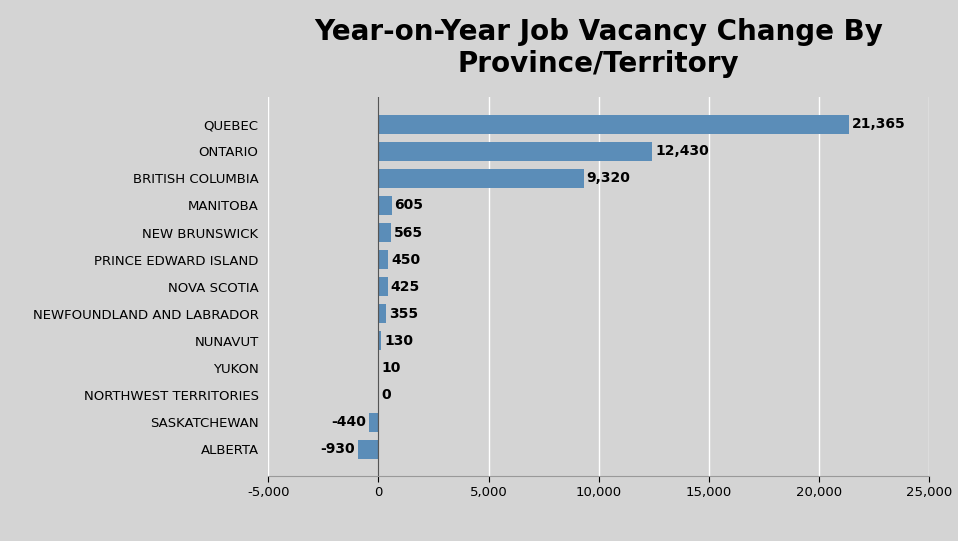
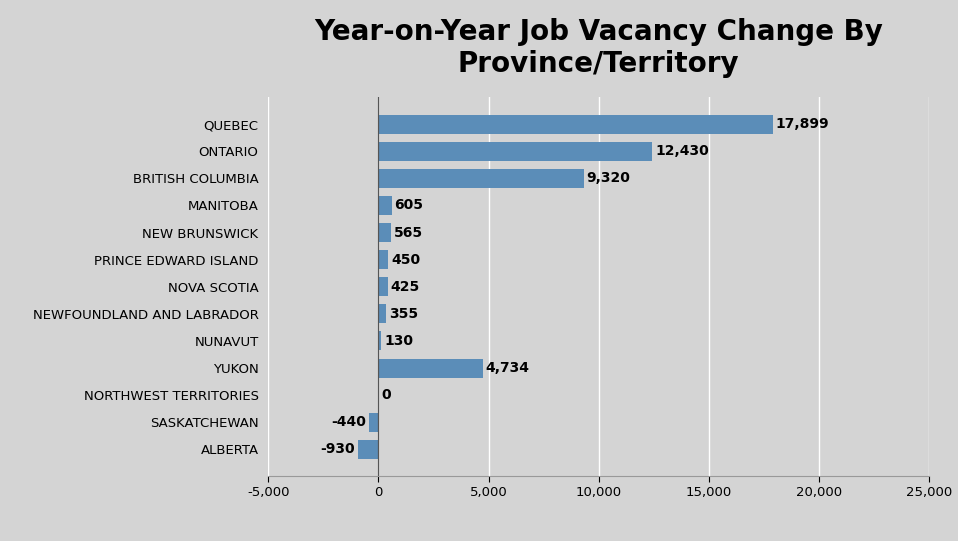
QUEBEC: 21,365 -> 17,899
YUKON: 10 -> 4,734
